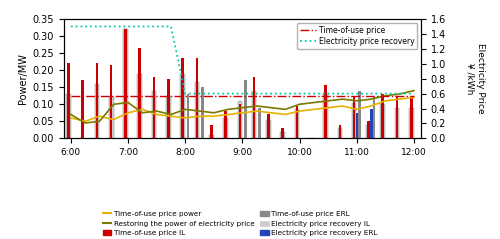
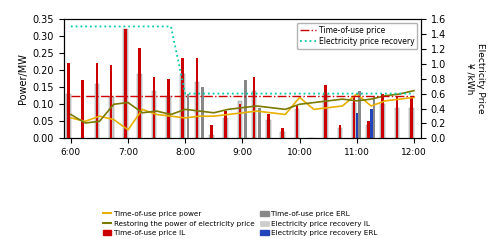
Time-of-use price power/7:00: 0.075 -> 0.025
Time-of-use price power/10:00: 0.080 -> 0.120
Time-of-use price power/11:00: 0.085 -> 0.130
